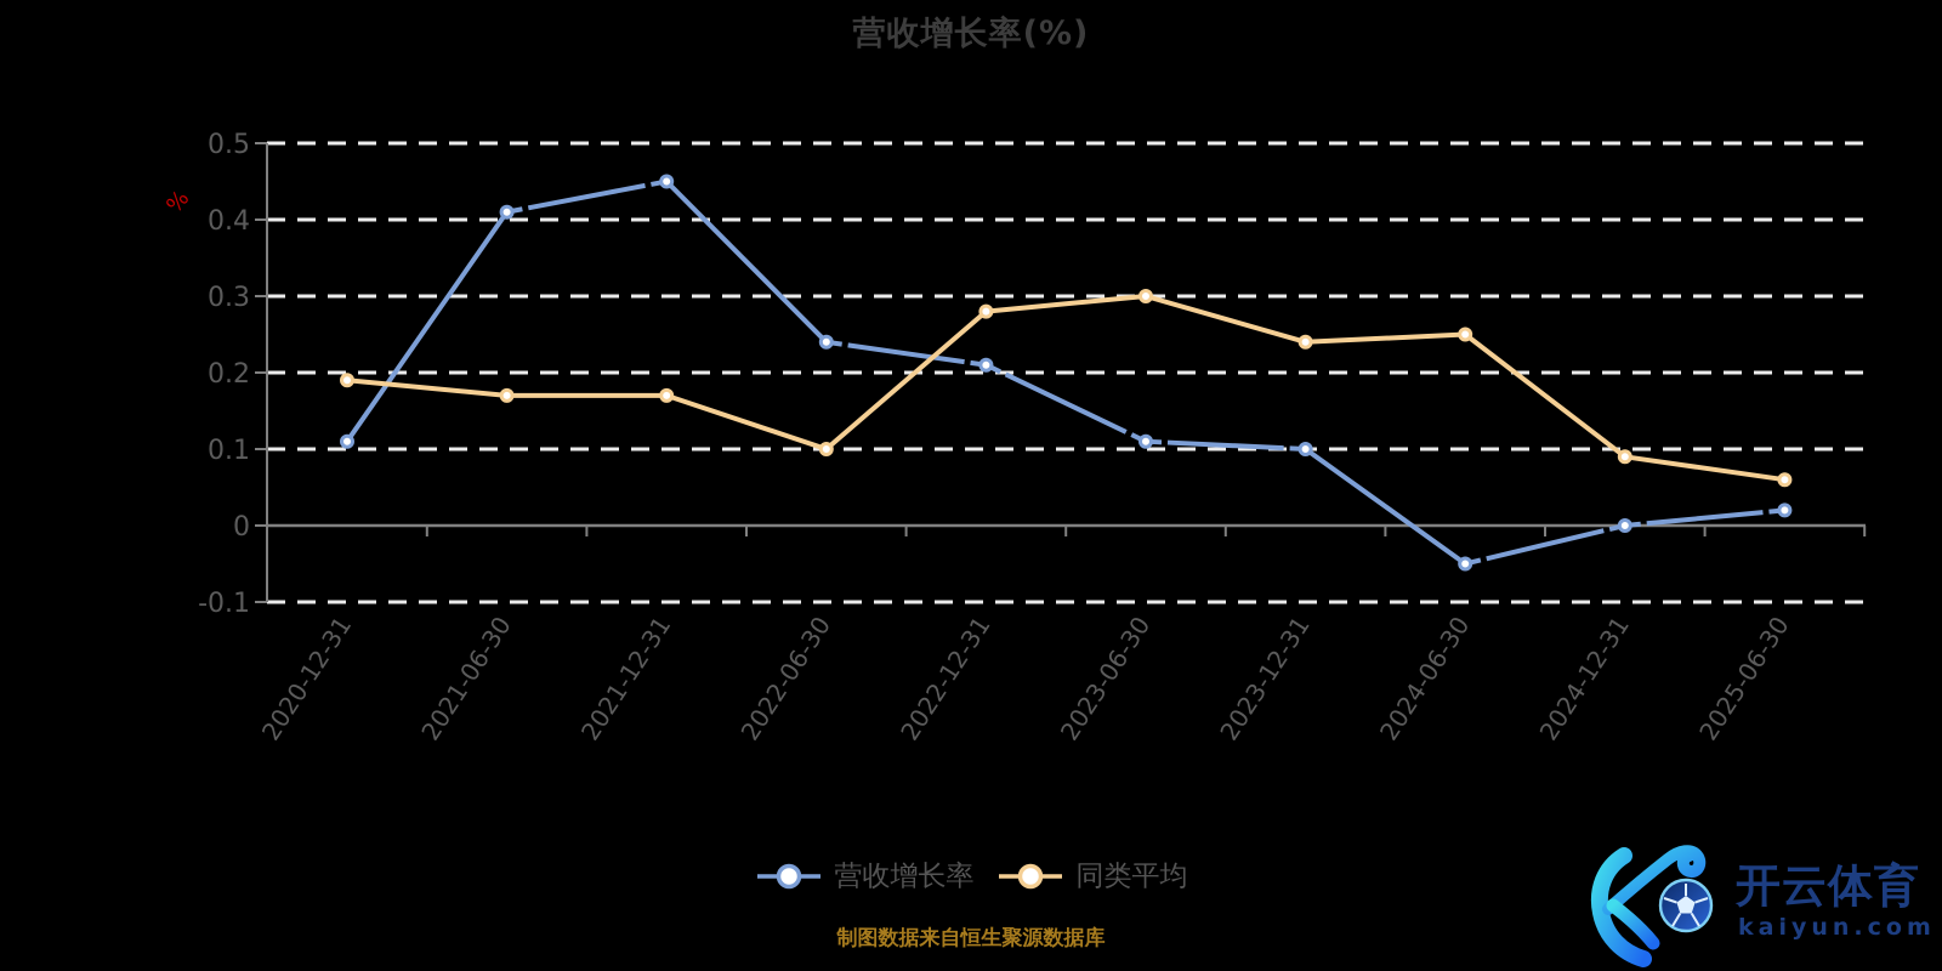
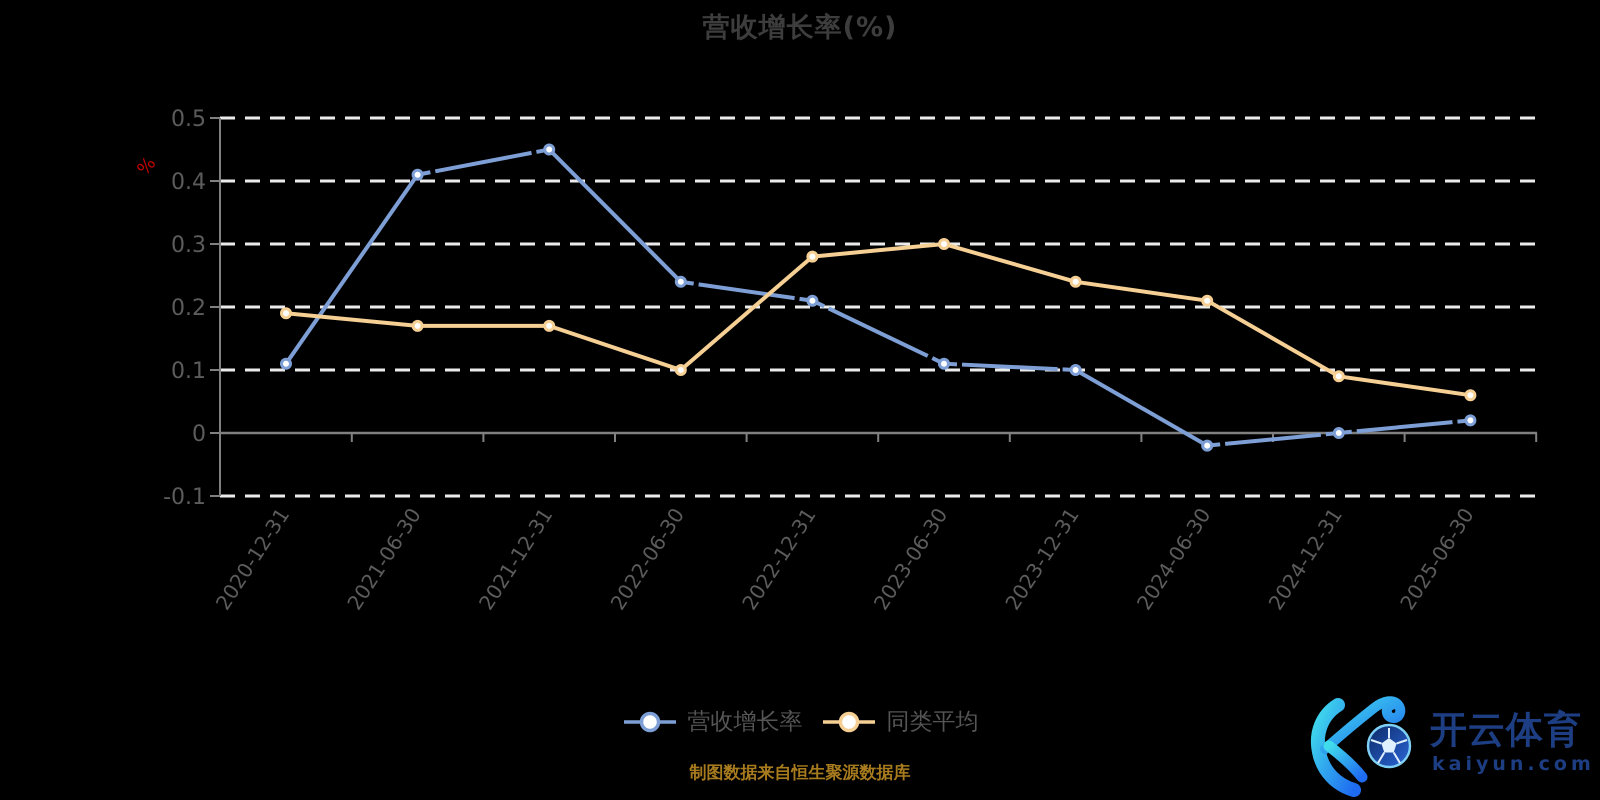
营收增长率/2024-06-30: -0.05 -> -0.02
同类平均/2024-06-30: 0.25 -> 0.21
